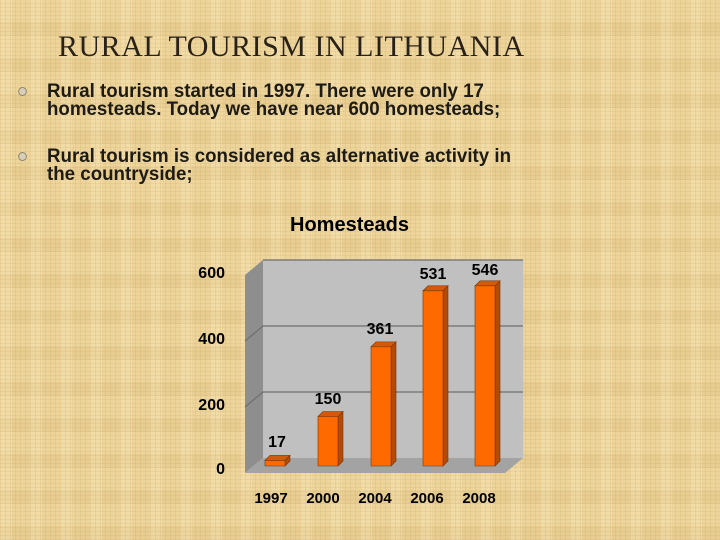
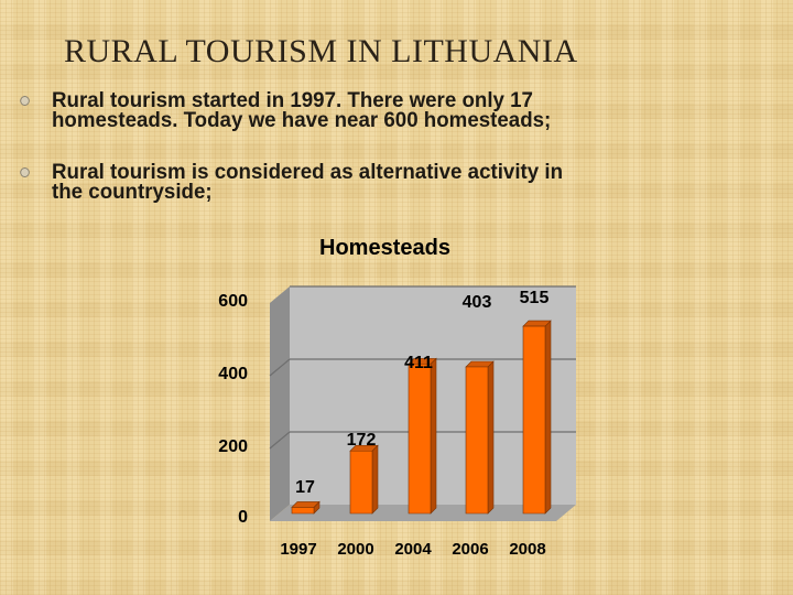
2000: 150 -> 172
2004: 361 -> 411
2006: 531 -> 403
2008: 546 -> 515
